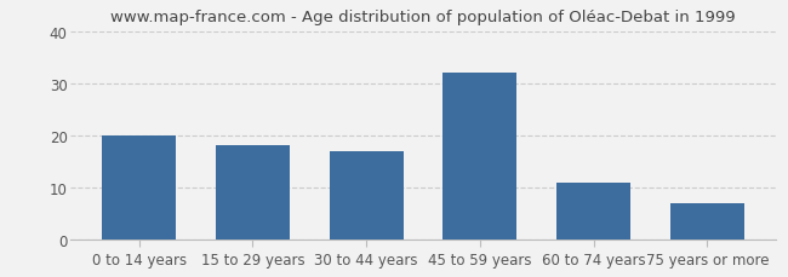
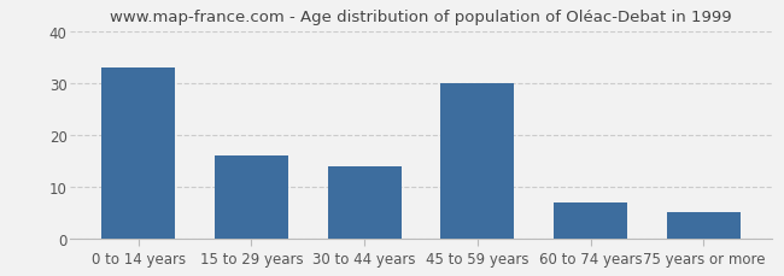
0 to 14 years: 20 -> 33
15 to 29 years: 18 -> 16
30 to 44 years: 17 -> 14
45 to 59 years: 32 -> 30
60 to 74 years: 11 -> 7
75 years or more: 7 -> 5
